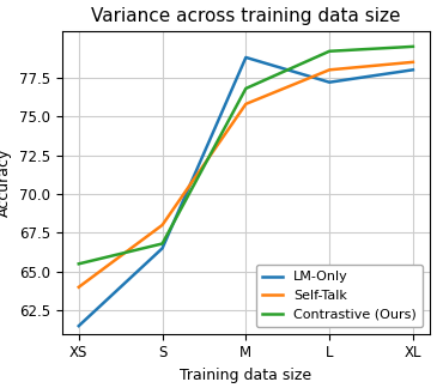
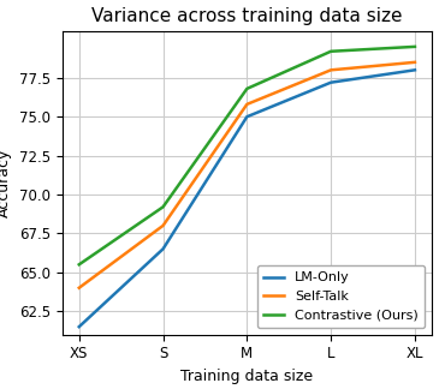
Contrastive (Ours)/S: 66.8 -> 69.2
LM-Only/M: 78.8 -> 75.0
